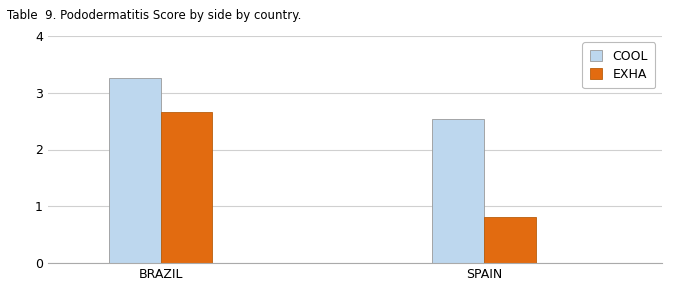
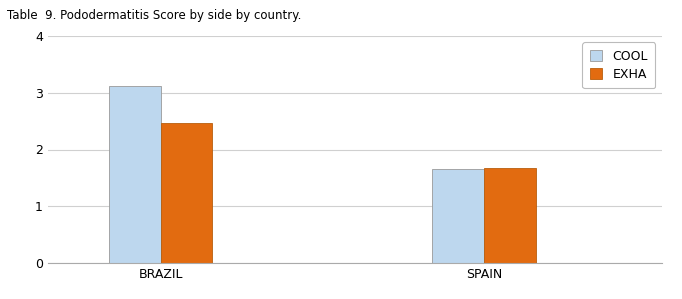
COOL/BRAZIL: 3.26 -> 3.12
EXHA/BRAZIL: 2.66 -> 2.47
COOL/SPAIN: 2.54 -> 1.66
EXHA/SPAIN: 0.82 -> 1.68
